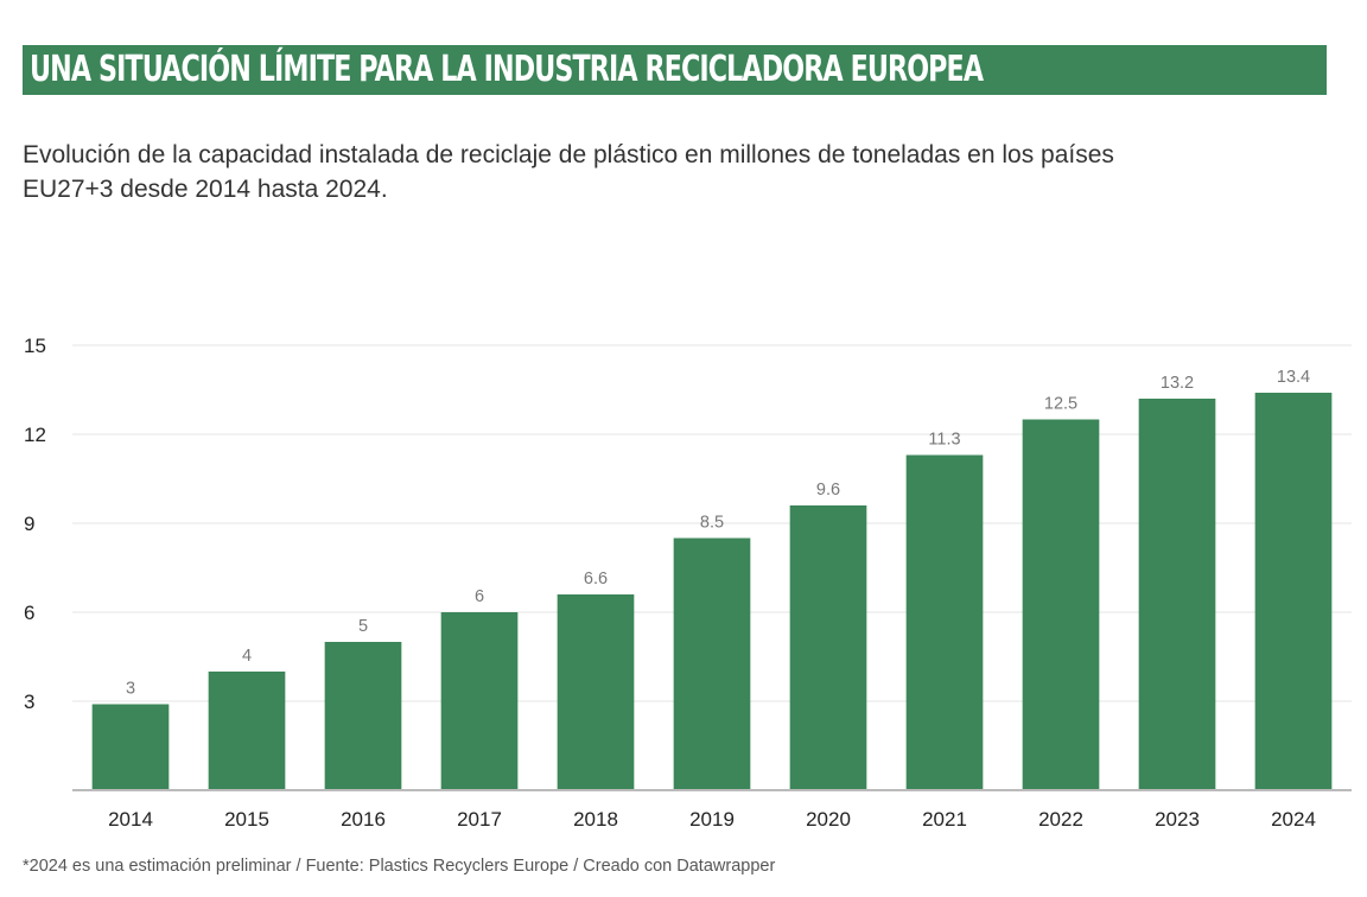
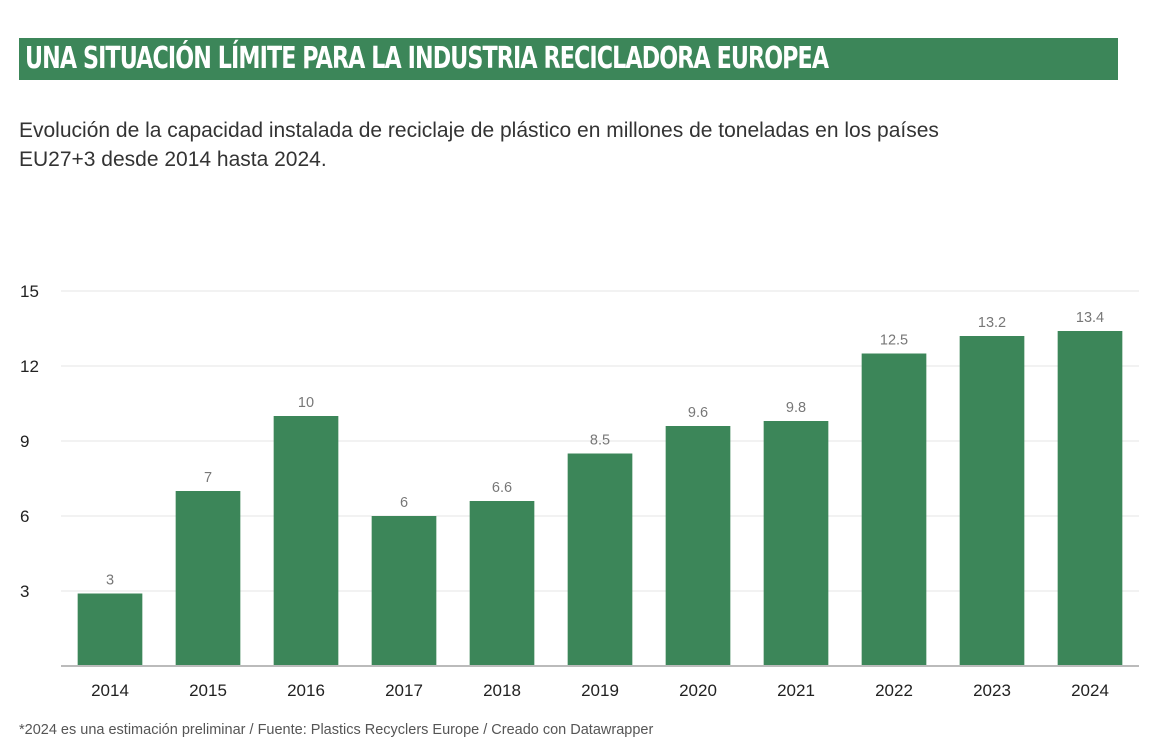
2015: 4 -> 7
2016: 5 -> 10
2021: 11.3 -> 9.8
